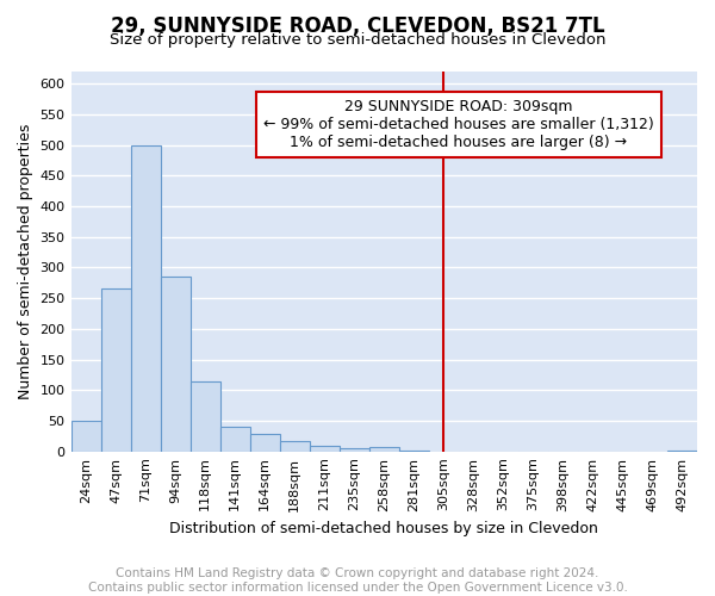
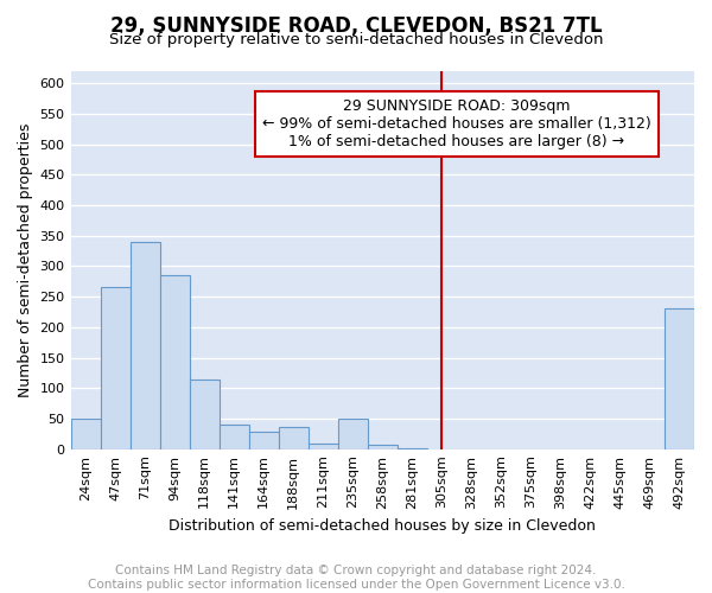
71sqm: 500 -> 340
188sqm: 16 -> 36
235sqm: 5 -> 50
492sqm: 2 -> 230
